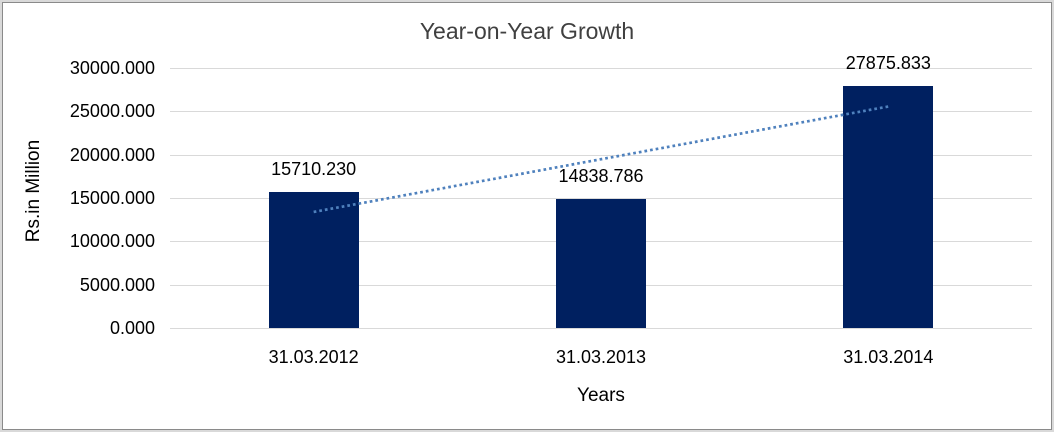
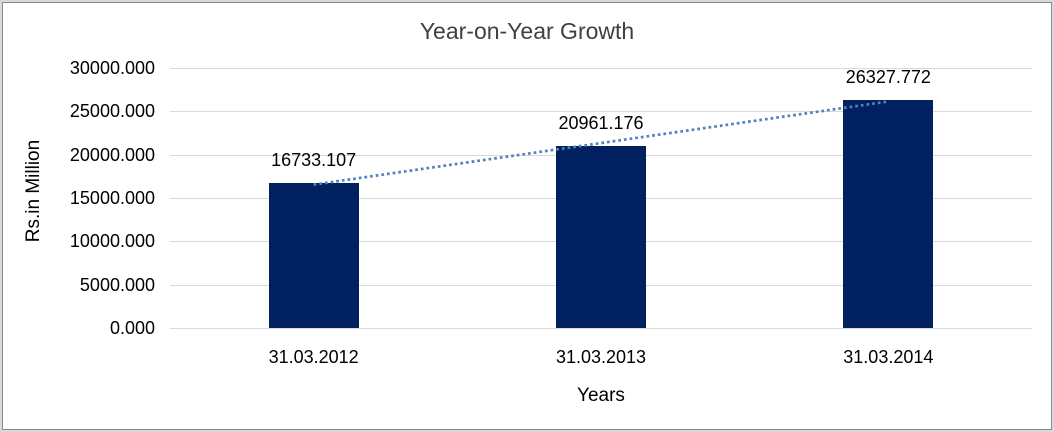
31.03.2012: 15710.230 -> 16733.107
31.03.2013: 14838.786 -> 20961.176
31.03.2014: 27875.833 -> 26327.772
